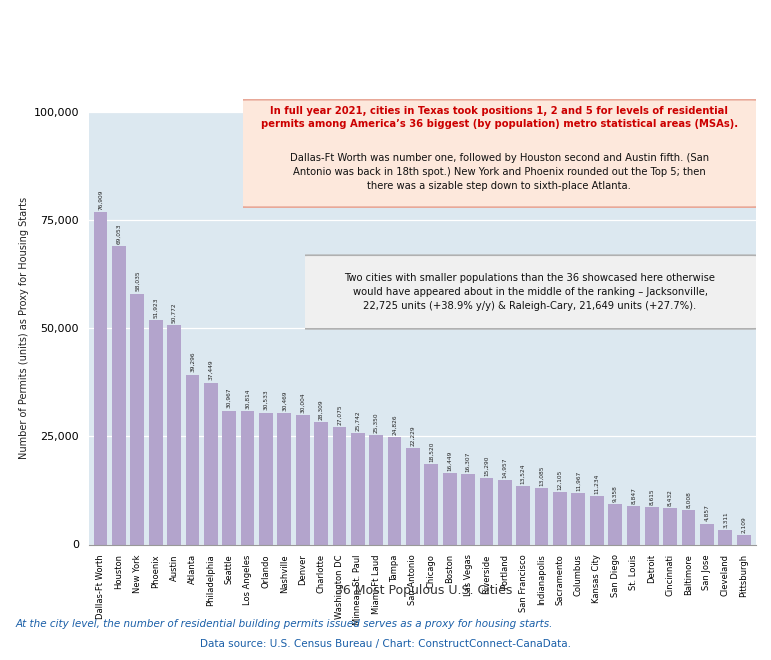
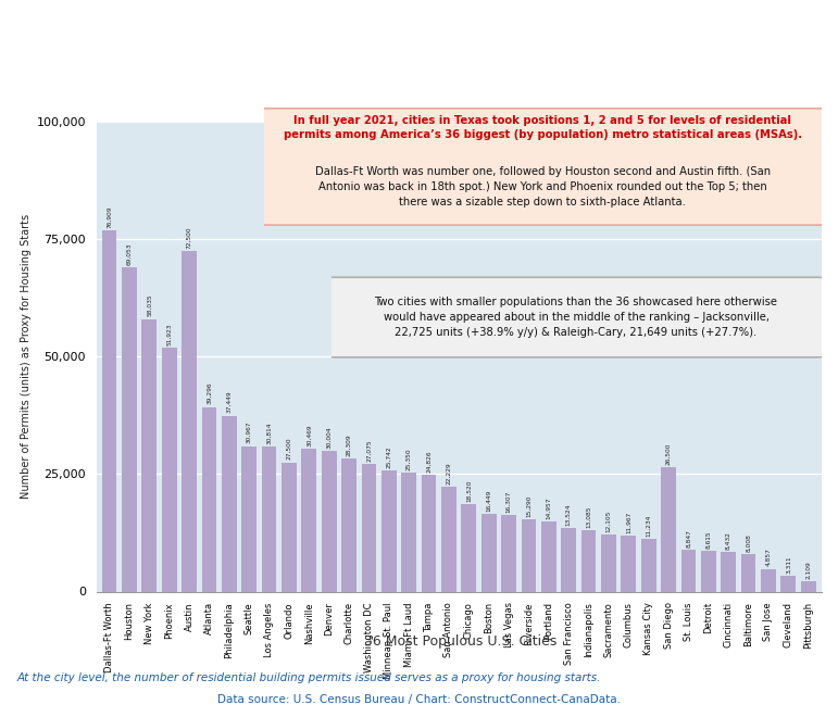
Austin: 50,800 -> 72,500
Orlando: 30,500 -> 27,500
San Diego: 9,400 -> 26,500
